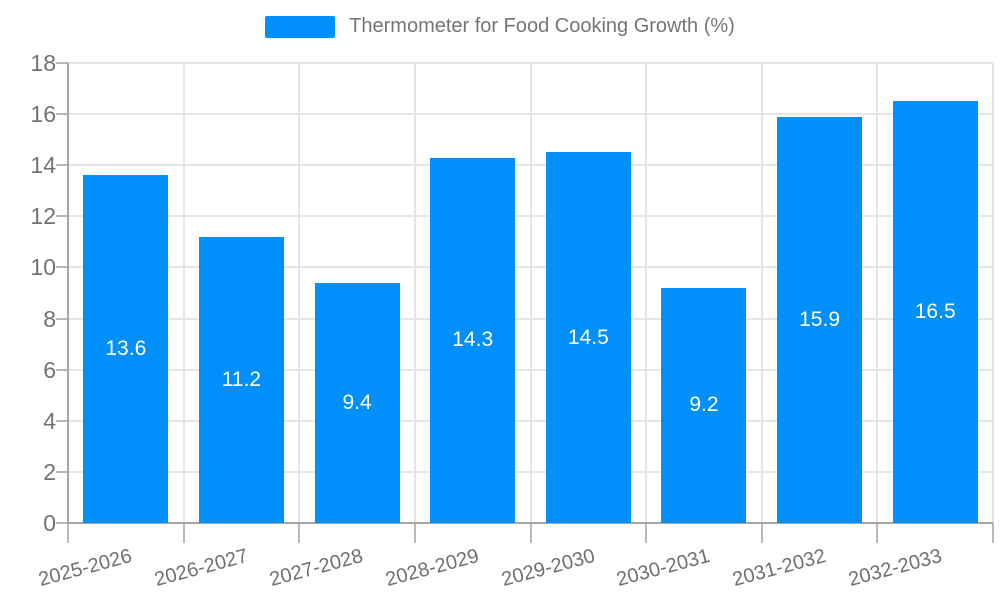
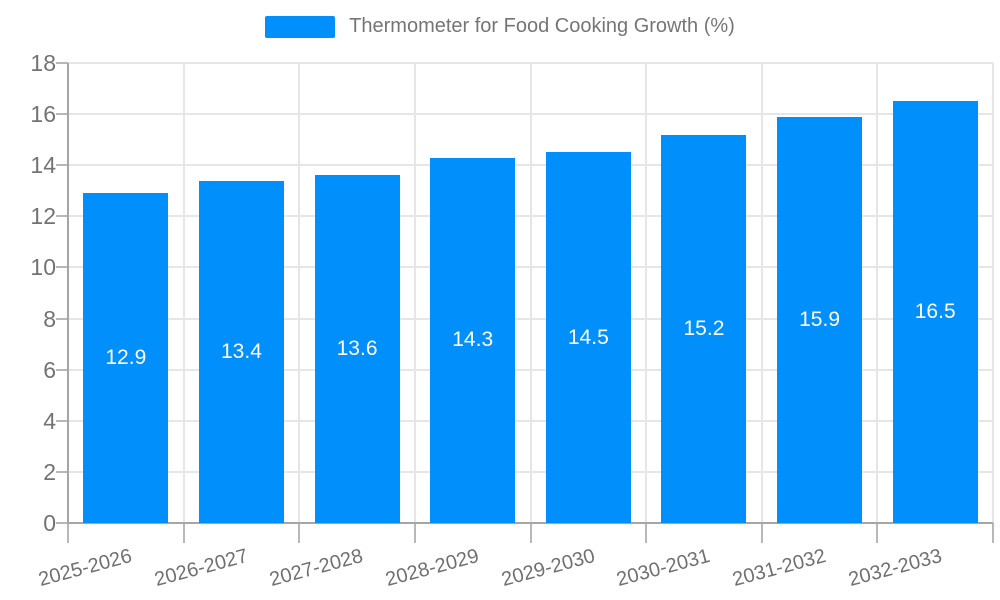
2025-2026: 13.6 -> 12.9
2026-2027: 11.2 -> 13.4
2027-2028: 9.4 -> 13.6
2030-2031: 9.2 -> 15.2
